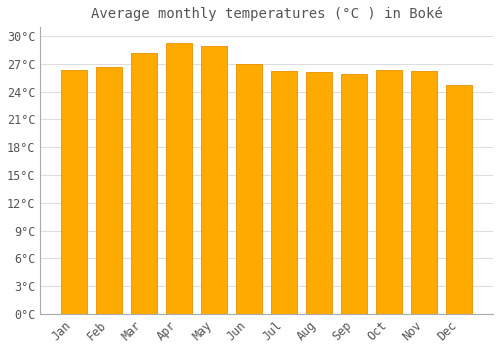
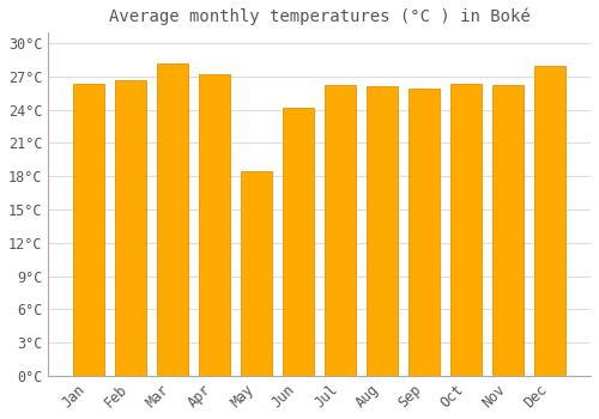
Apr: 29.3°C -> 27.2°C
May: 28.9°C -> 18.4°C
Jun: 27.0°C -> 24.2°C
Dec: 24.7°C -> 28.0°C
